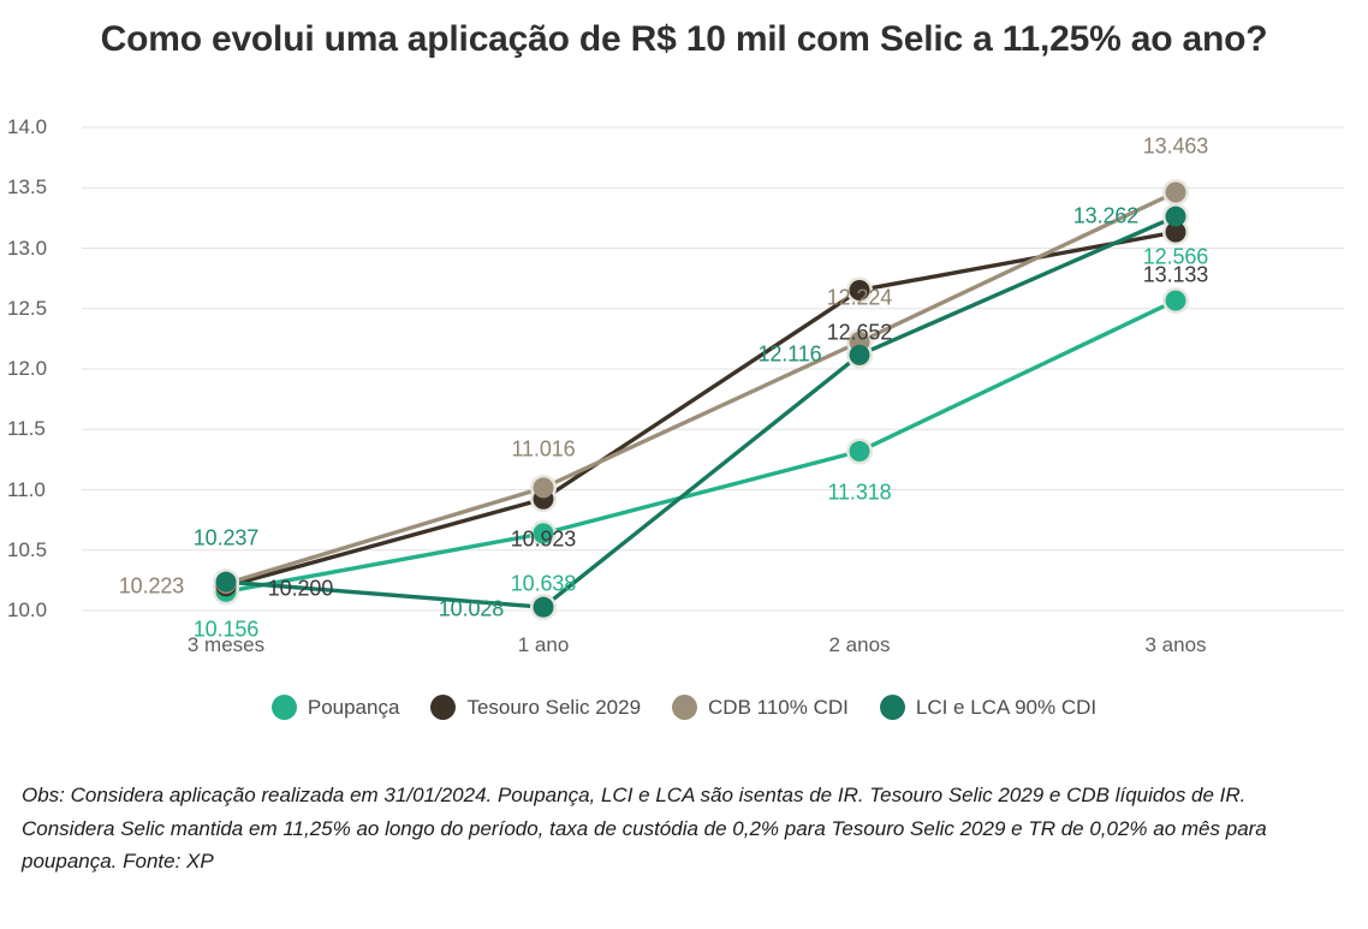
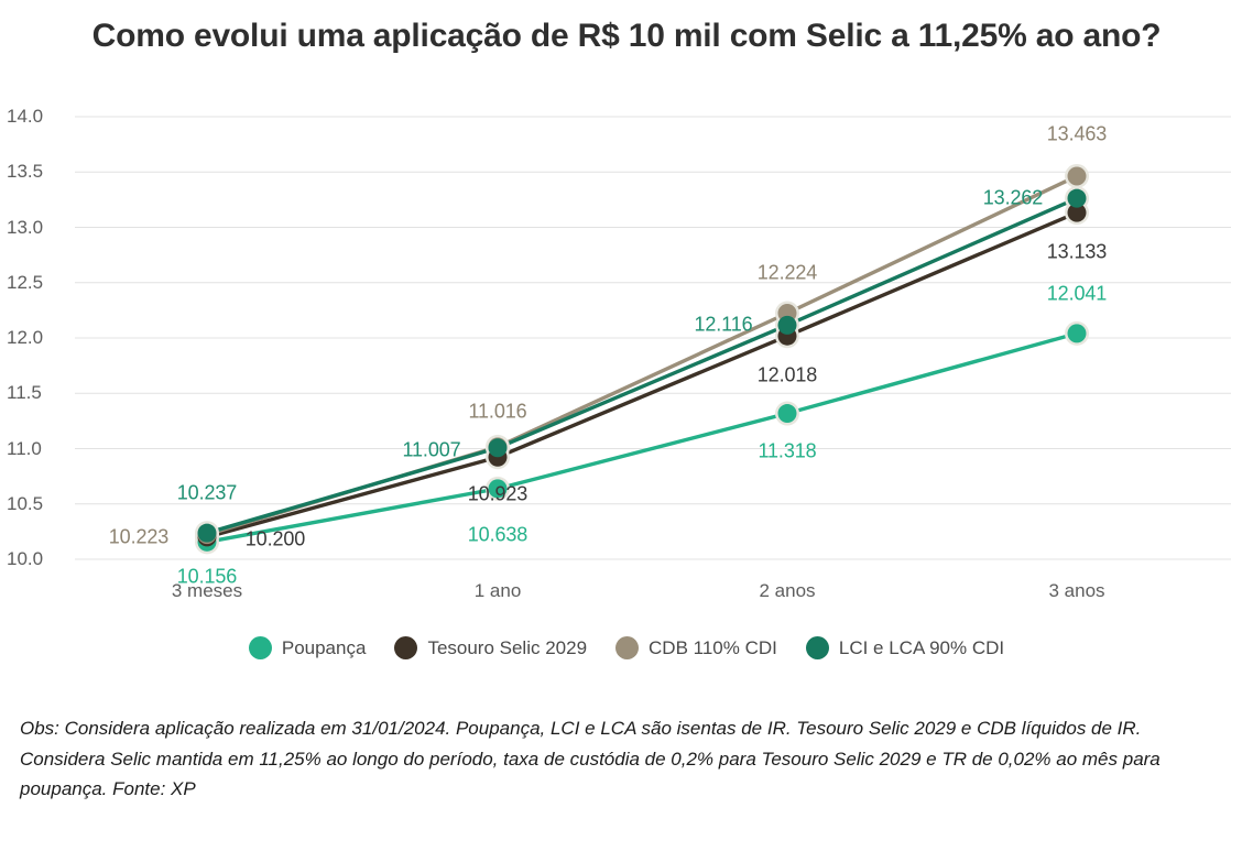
LCI e LCA 90% CDI/1 ano: 10.028 -> 11.007
Tesouro Selic 2029/2 anos: 12.652 -> 12.018
Poupança/3 anos: 12.566 -> 12.041
